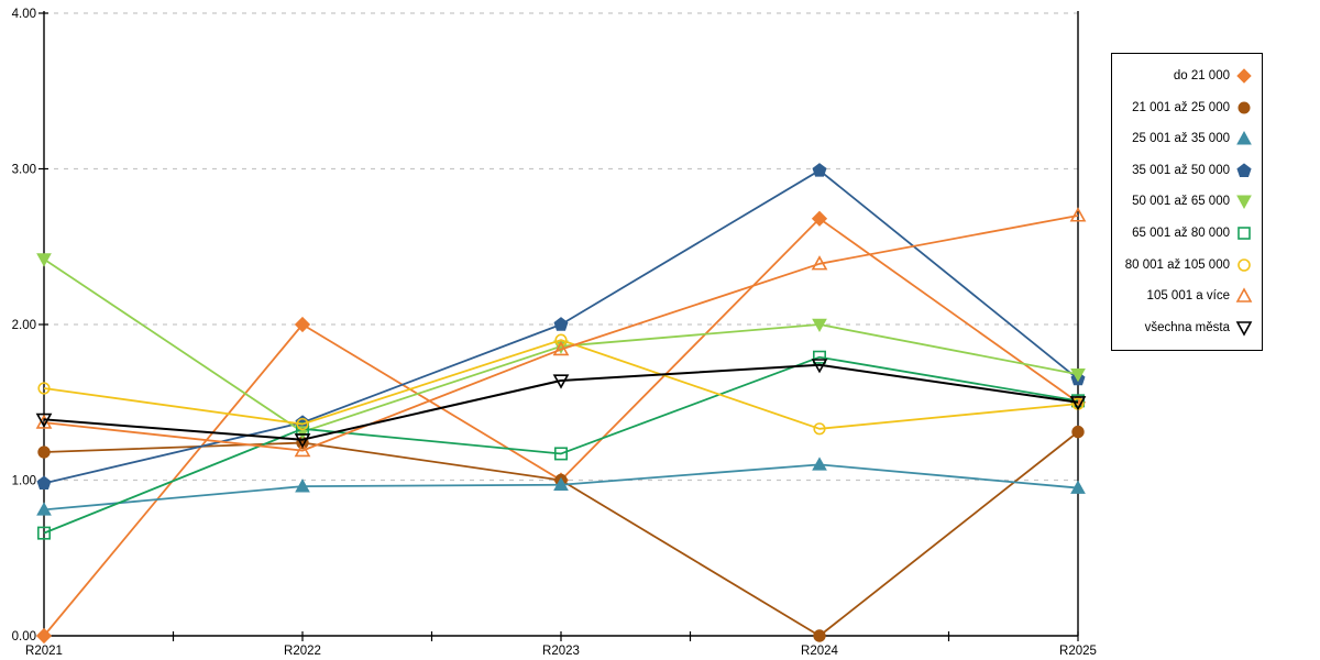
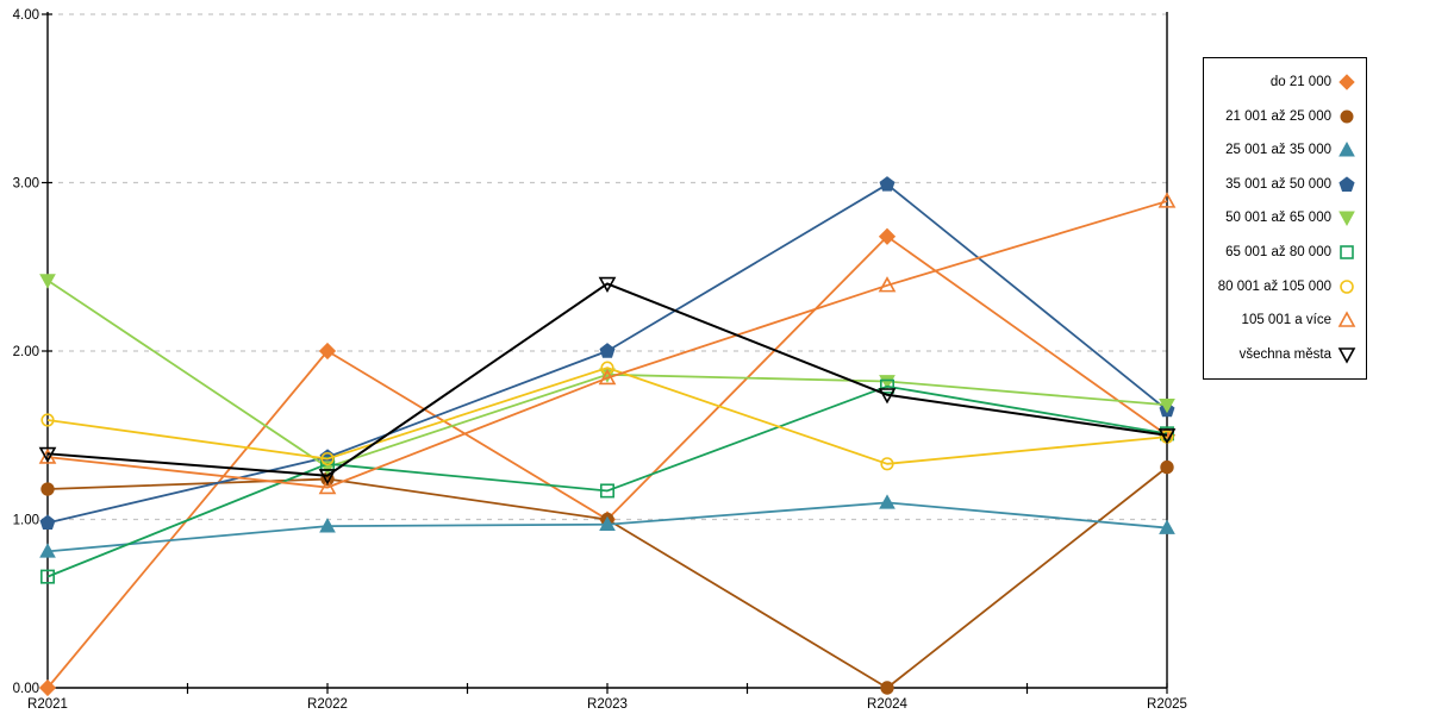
všechna města/R2023: 1.64 -> 2.40
50 001 až 65 000/R2024: 2.00 -> 1.82
105 001 a více/R2025: 2.70 -> 2.89
